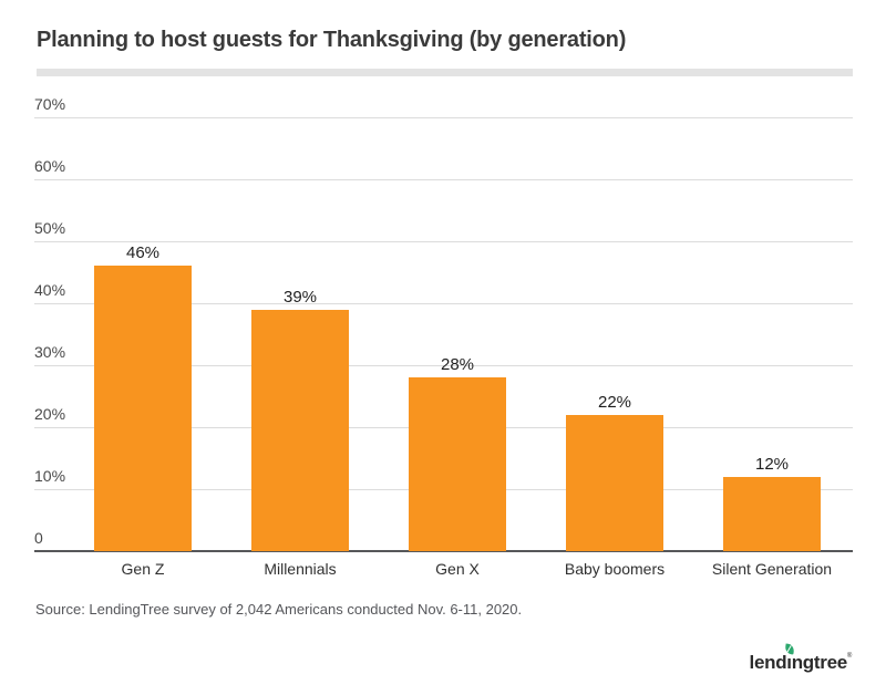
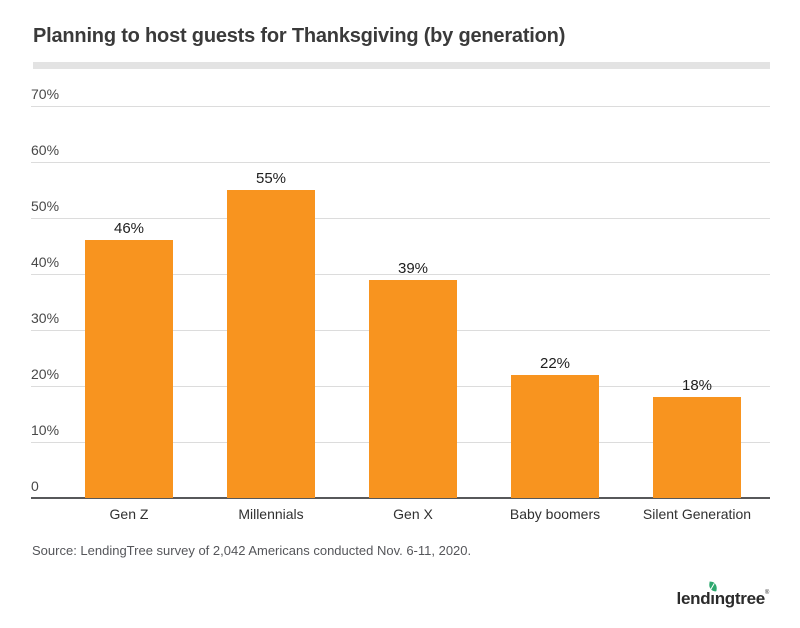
Millennials: 39% -> 55%
Gen X: 28% -> 39%
Silent Generation: 12% -> 18%
